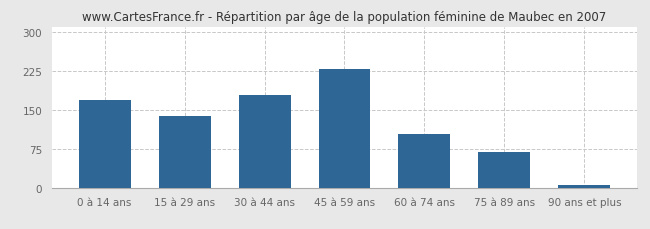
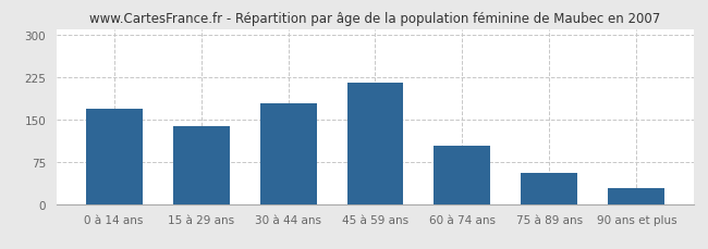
45 à 59 ans: 228 -> 214
75 à 89 ans: 68 -> 56
90 ans et plus: 5 -> 28
